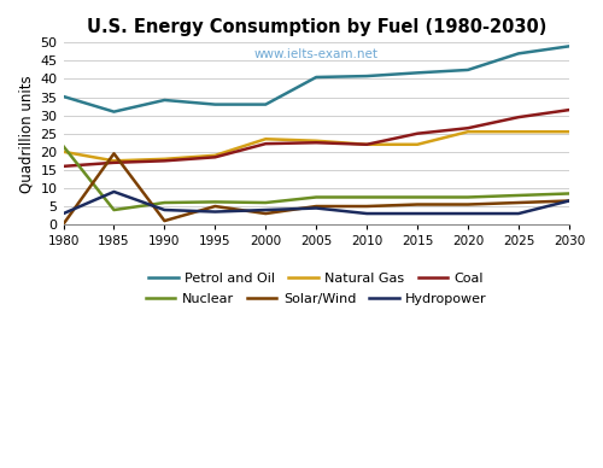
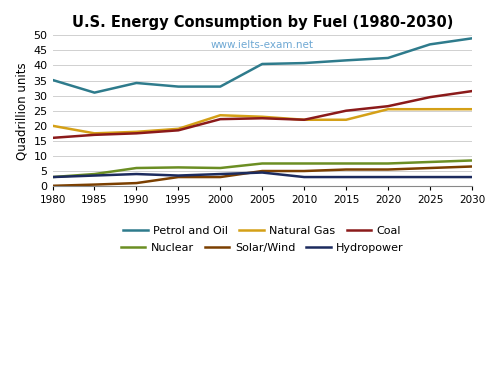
Nuclear/1980: 21.5 -> 3.0
Solar/Wind/1985: 19.5 -> 0.5
Hydropower/1985: 9.0 -> 3.5
Solar/Wind/1995: 5.0 -> 3.0
Hydropower/2030: 6.5 -> 3.0
